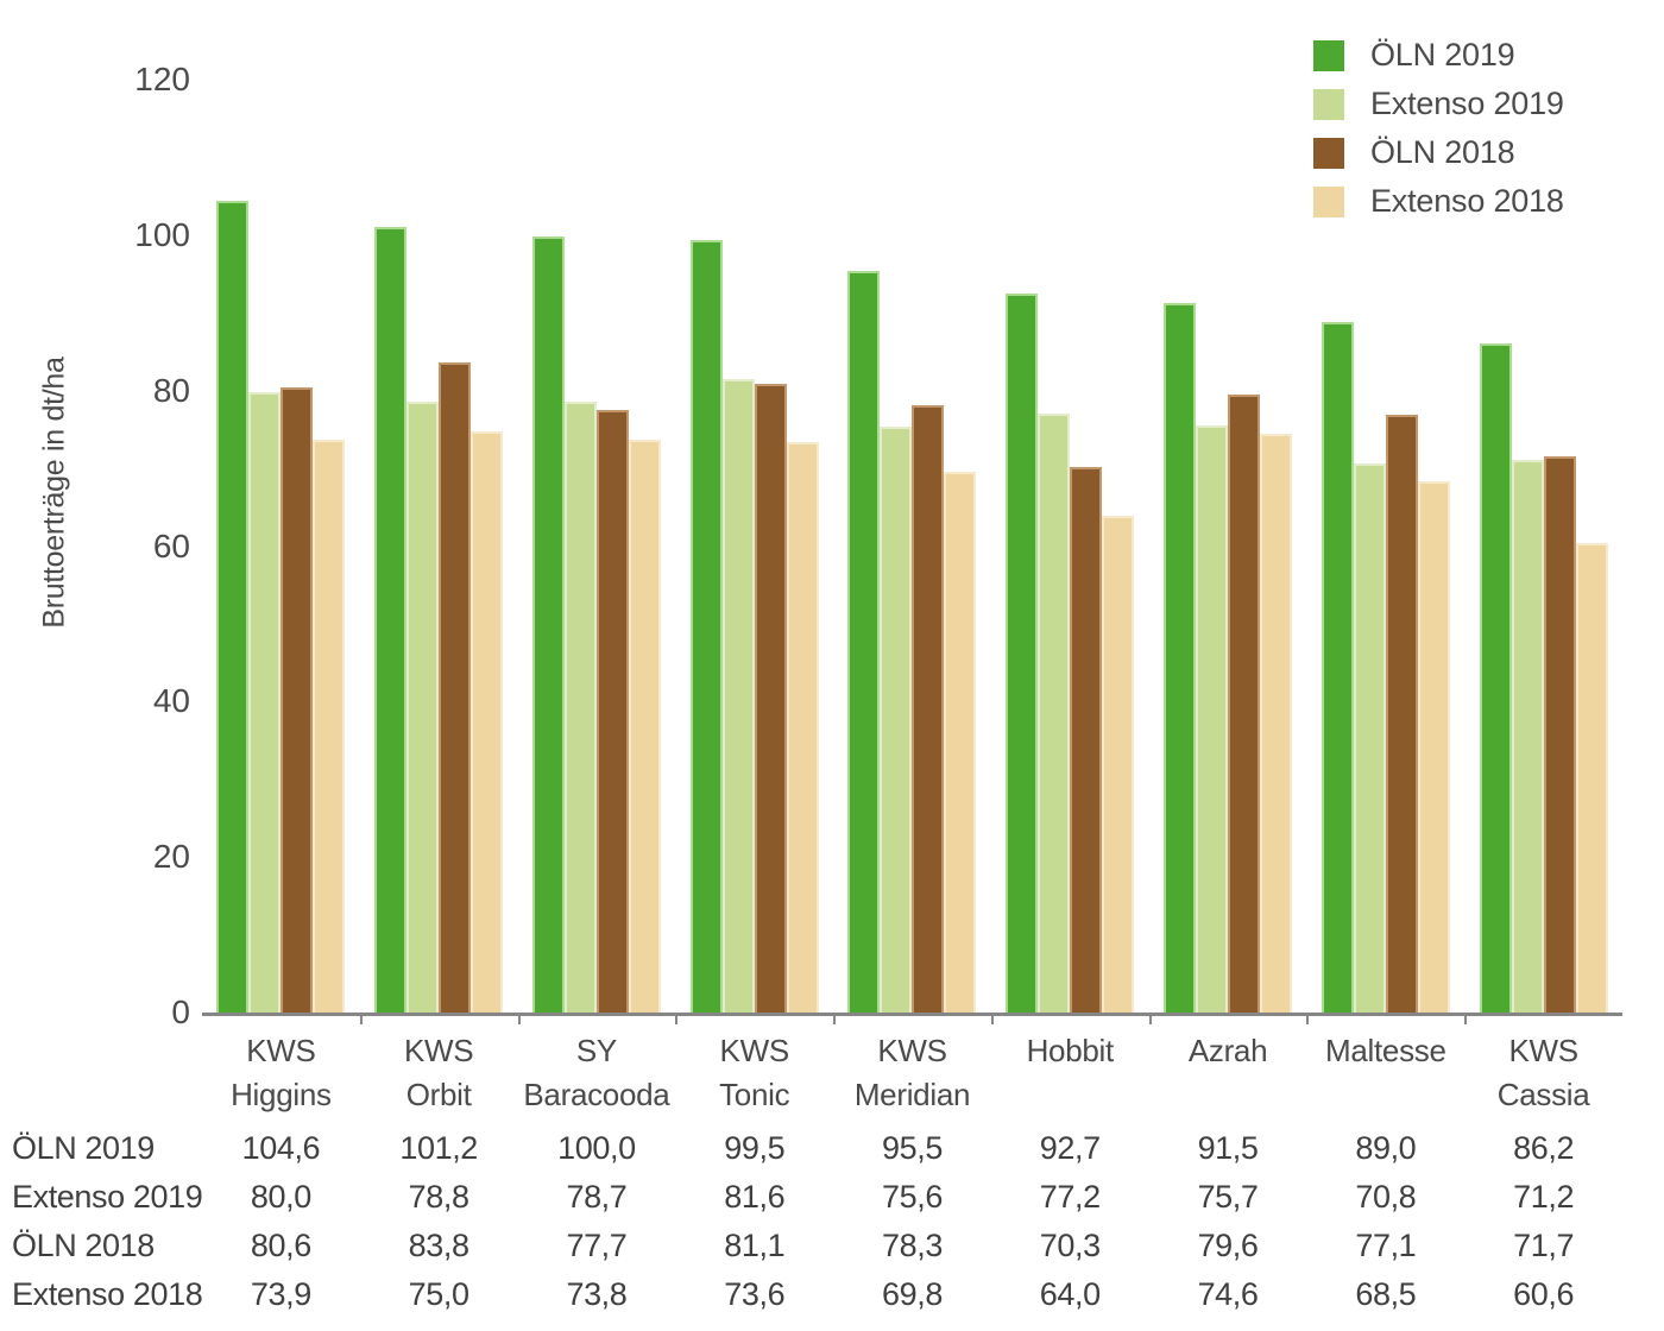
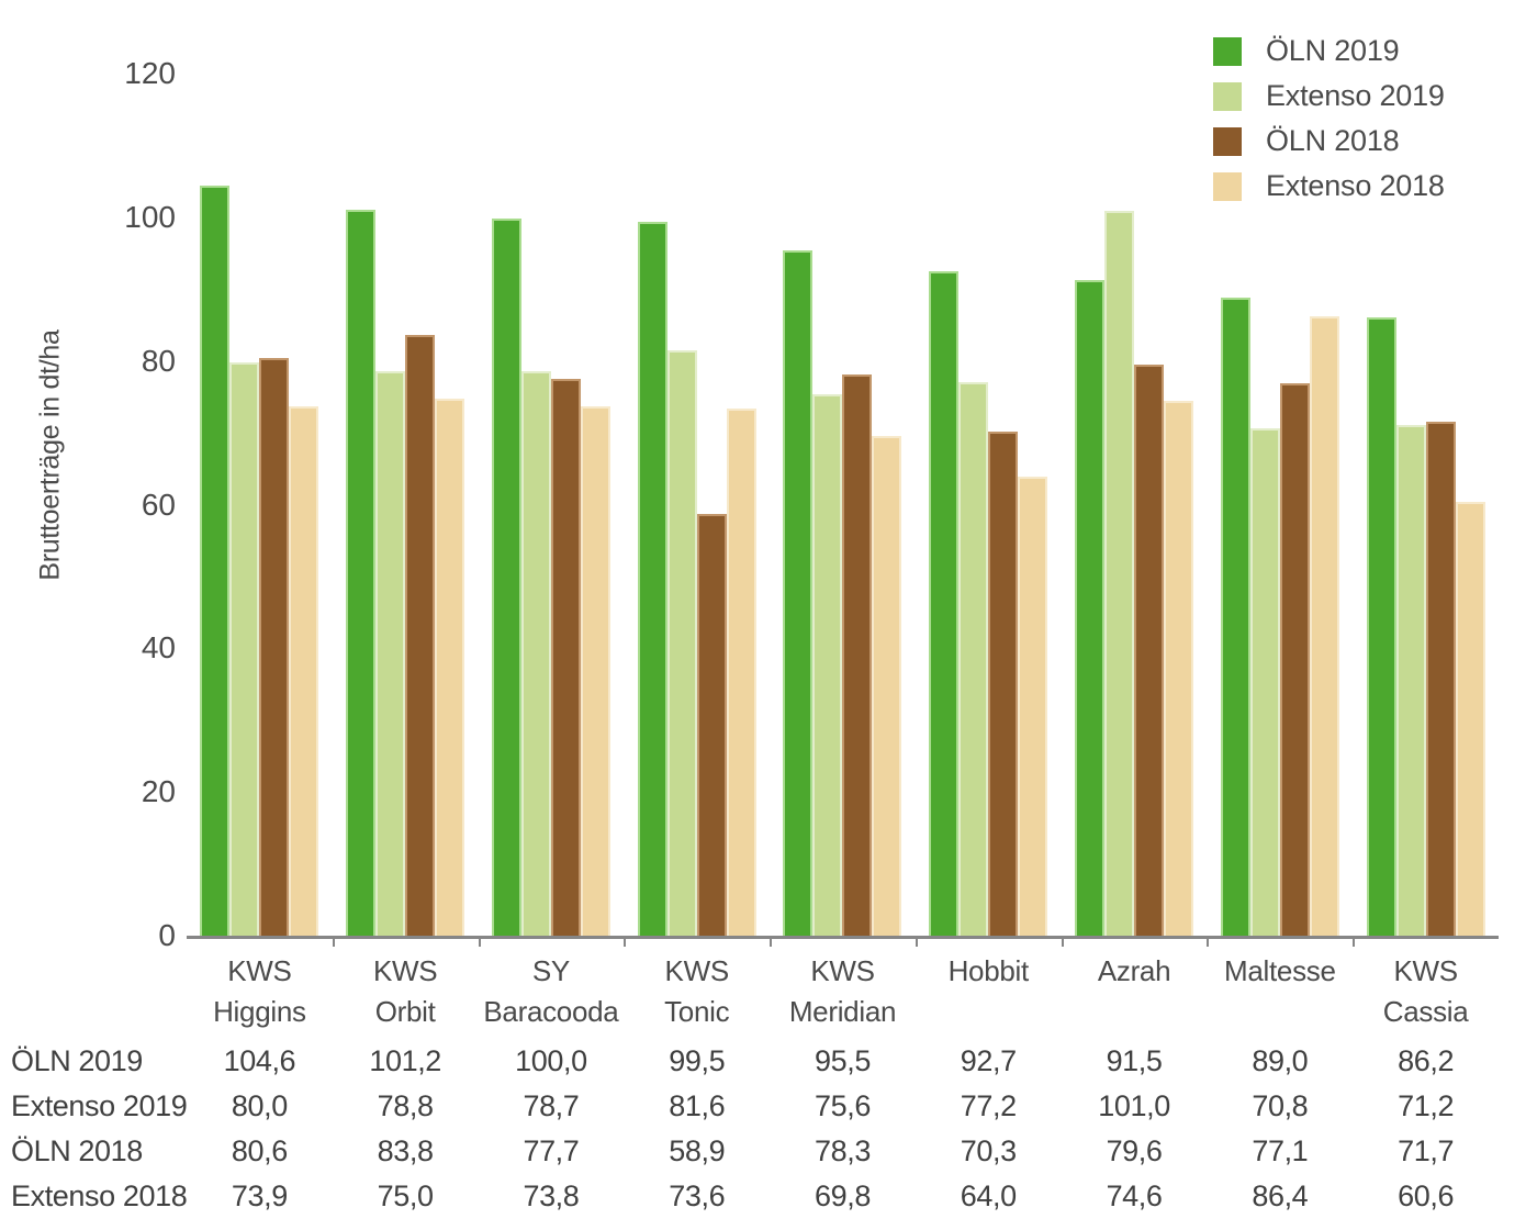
ÖLN 2018/KWS Tonic: 81,1 -> 58,9
Extenso 2019/Azrah: 75,7 -> 101,0
Extenso 2018/Maltesse: 68,5 -> 86,4
